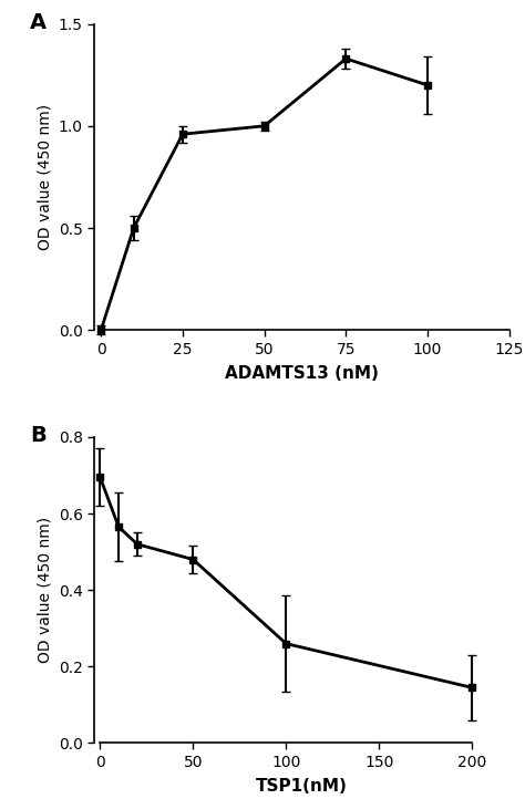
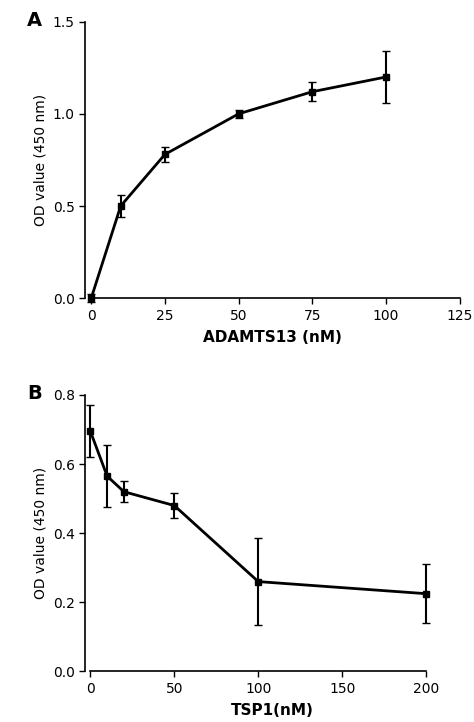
25: 0.96 -> 0.78
75: 1.33 -> 1.12
200: 0.145 -> 0.225
